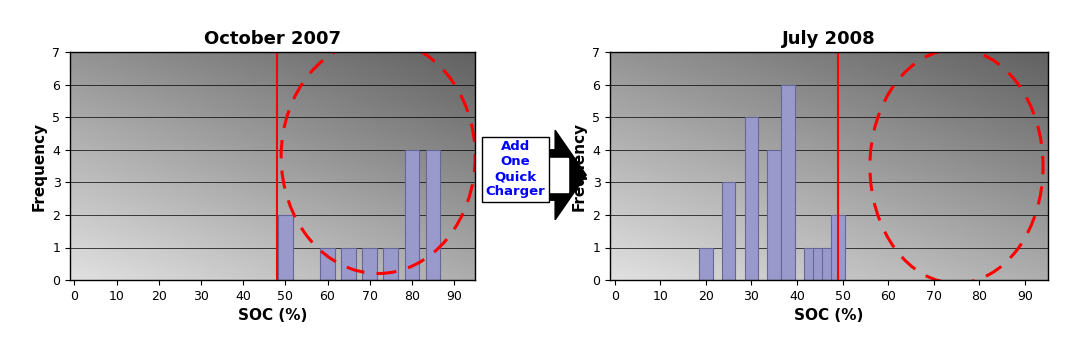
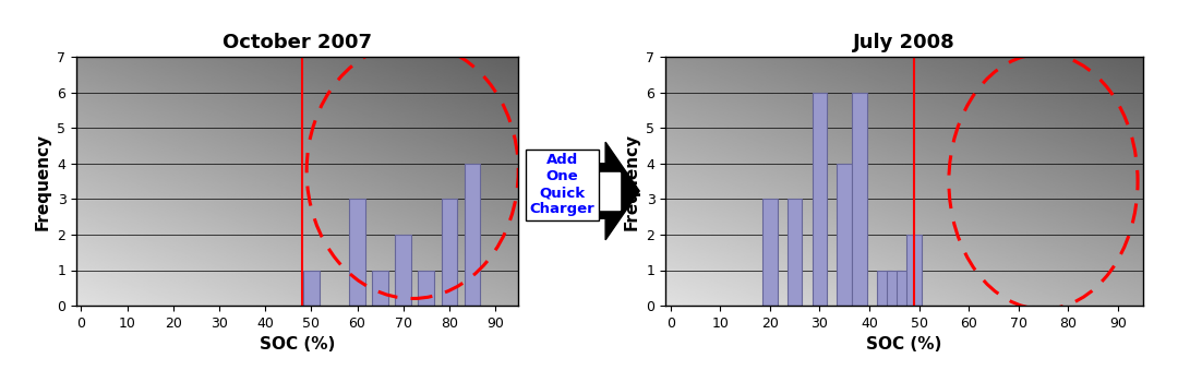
October 2007/50: 2 -> 1
October 2007/60: 1 -> 3
October 2007/70: 1 -> 2
October 2007/80: 4 -> 3
July 2008/20: 1 -> 3
July 2008/30: 5 -> 6
